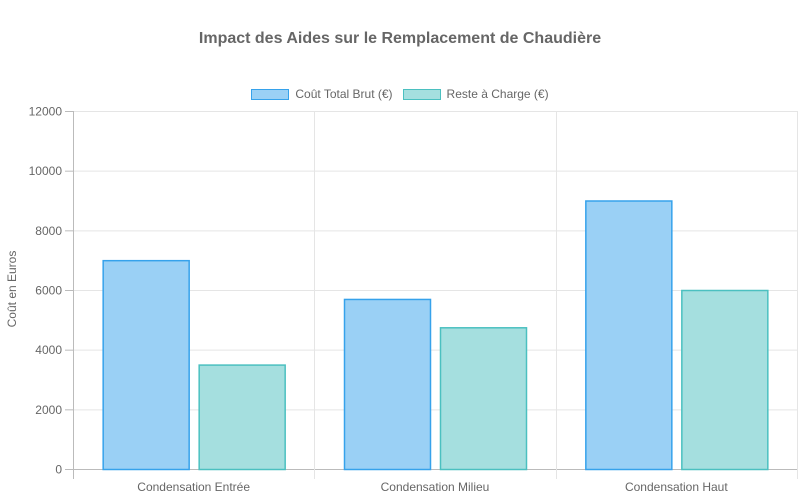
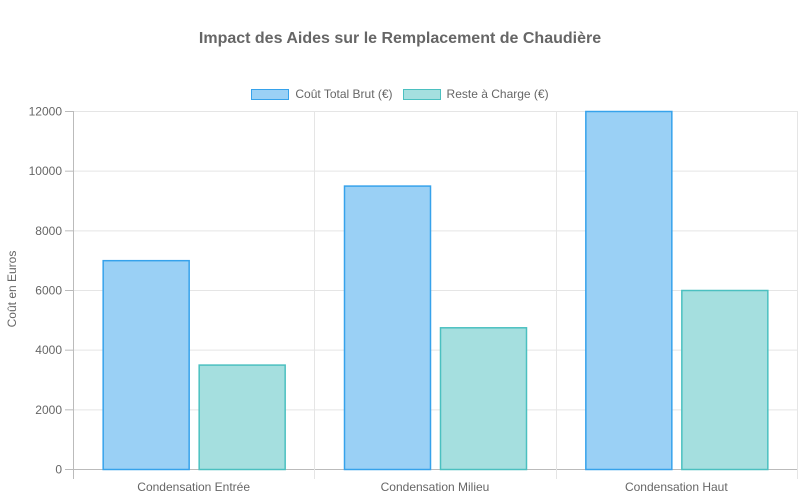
Coût Total Brut (€)/Condensation Milieu: 5700 -> 9500
Coût Total Brut (€)/Condensation Haut: 9000 -> 12000
